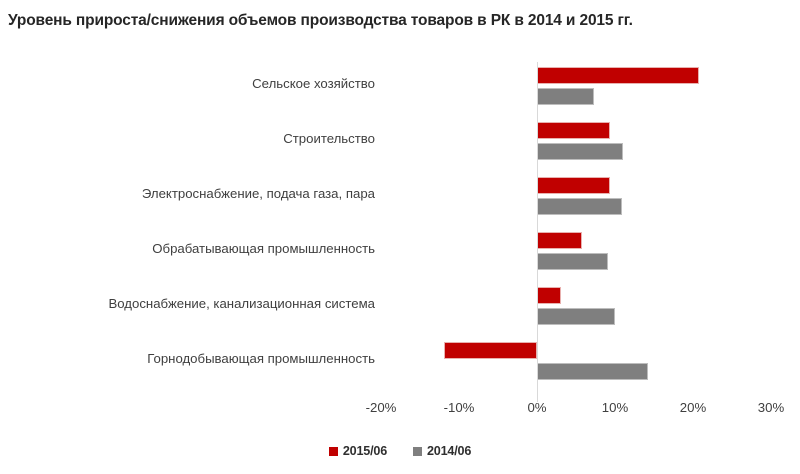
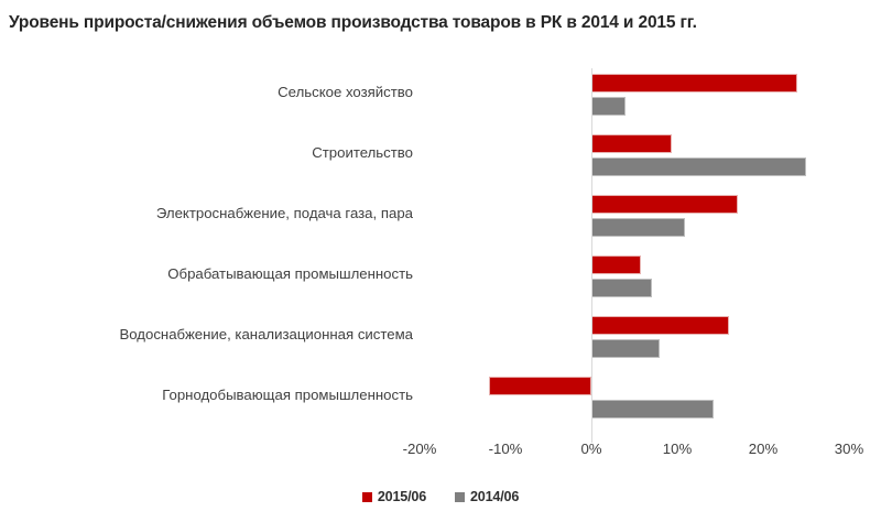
2015/06/Сельское хозяйство: 21% -> 24%
2014/06/Сельское хозяйство: 7% -> 4%
2014/06/Строительство: 11% -> 25%
2015/06/Электроснабжение, подача газа, пара: 9% -> 17%
2014/06/Обрабатывающая промышленность: 9% -> 7%
2015/06/Водоснабжение, канализационная система: 3% -> 16%
2014/06/Водоснабжение, канализационная система: 10% -> 8%
